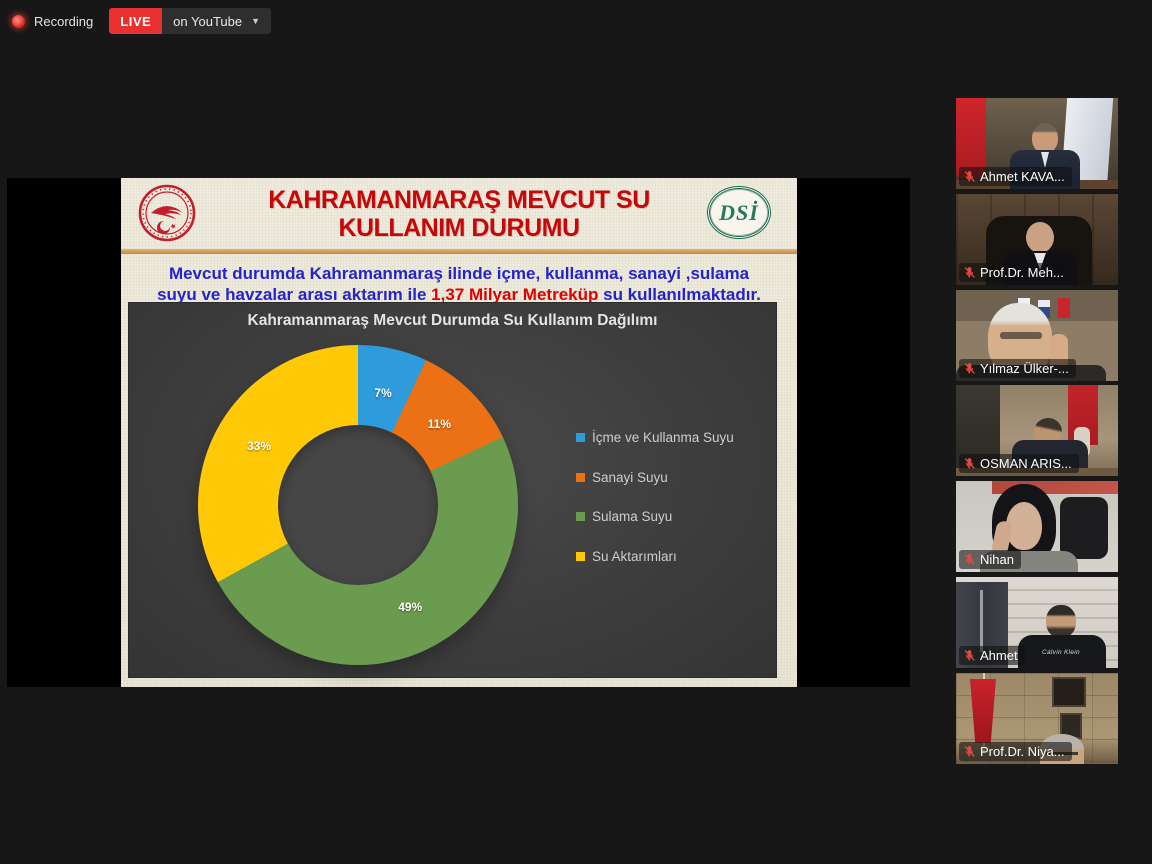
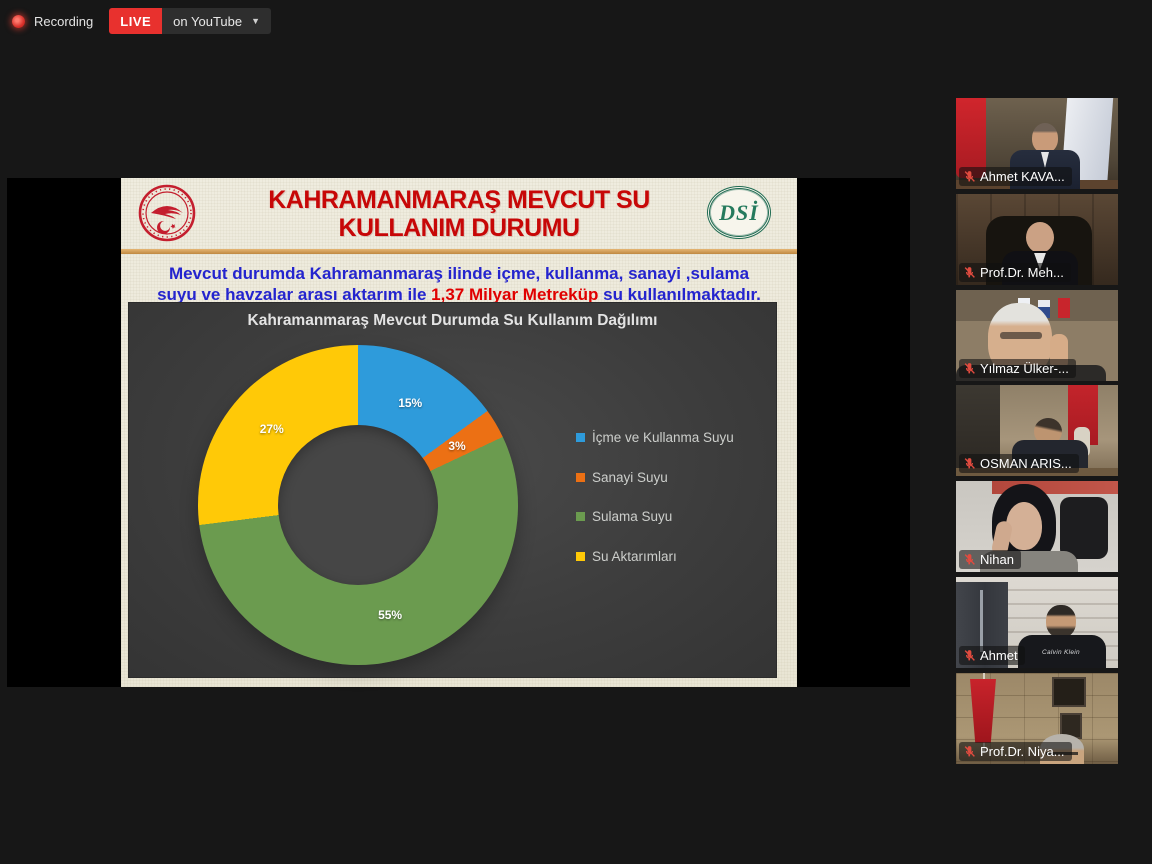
İçme ve Kullanma Suyu: 7% -> 15%
Sanayi Suyu: 11% -> 3%
Sulama Suyu: 49% -> 55%
Su Aktarımları: 33% -> 27%
